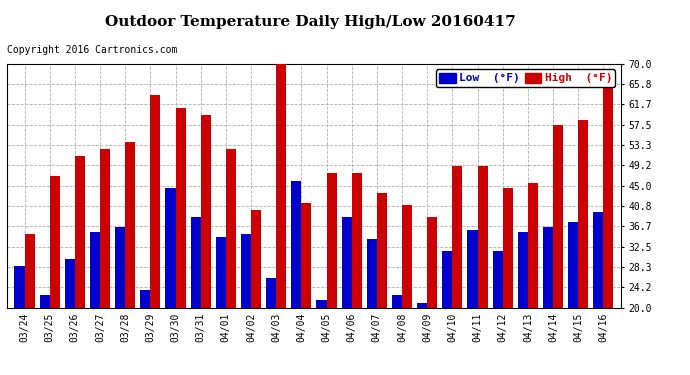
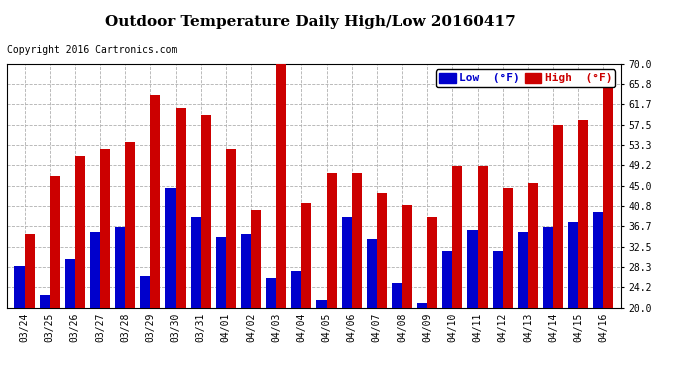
Low (°F)/03/29: 23.5 -> 26.5
Low (°F)/04/04: 46.0 -> 27.5
Low (°F)/04/08: 22.5 -> 25.0
